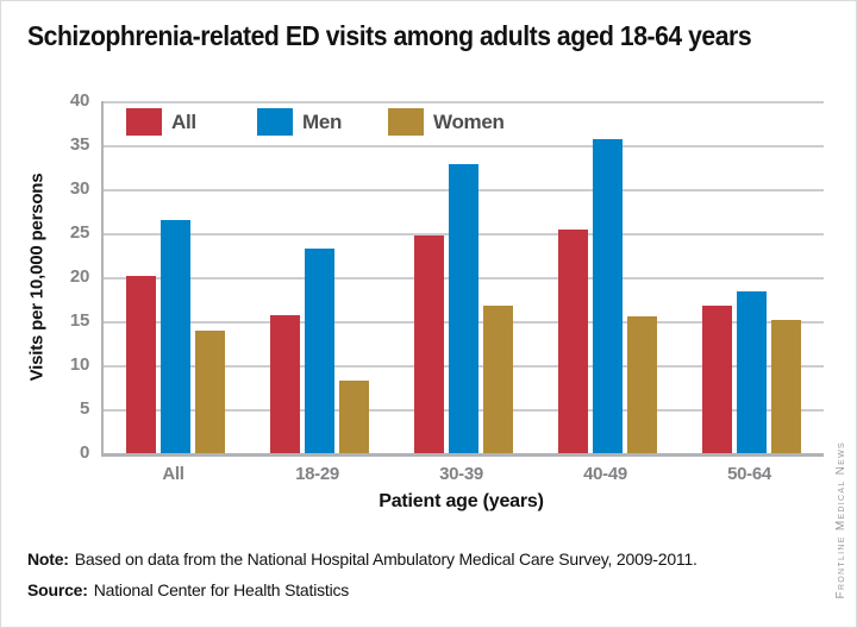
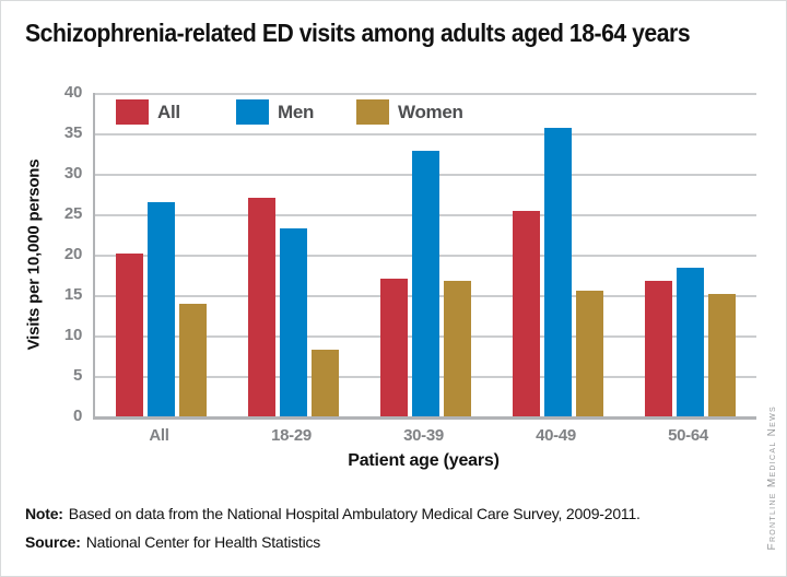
All/18-29: 16 -> 27
All/30-39: 25 -> 17
